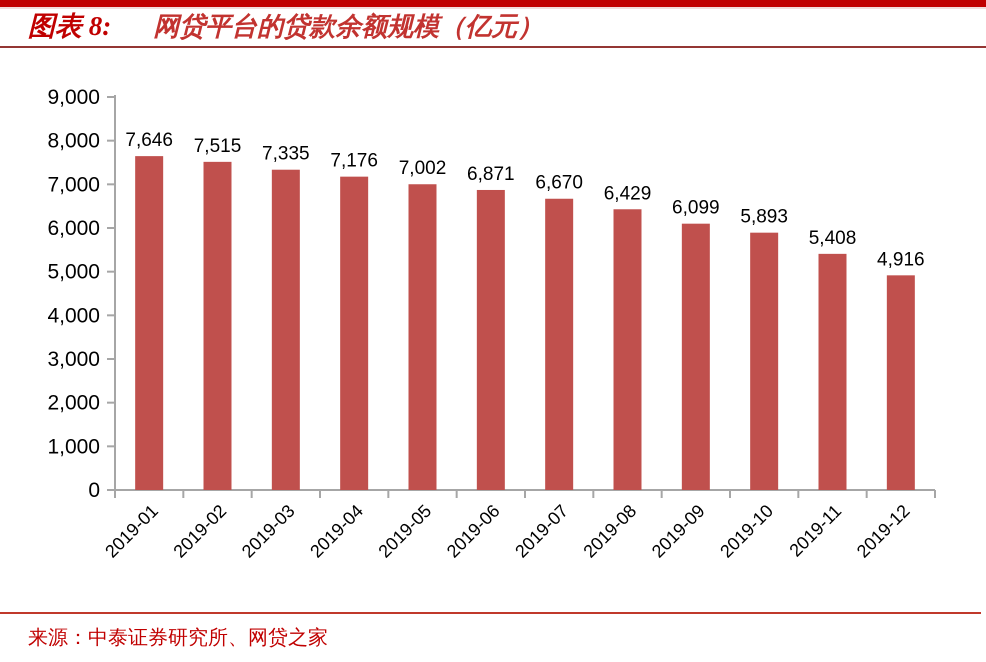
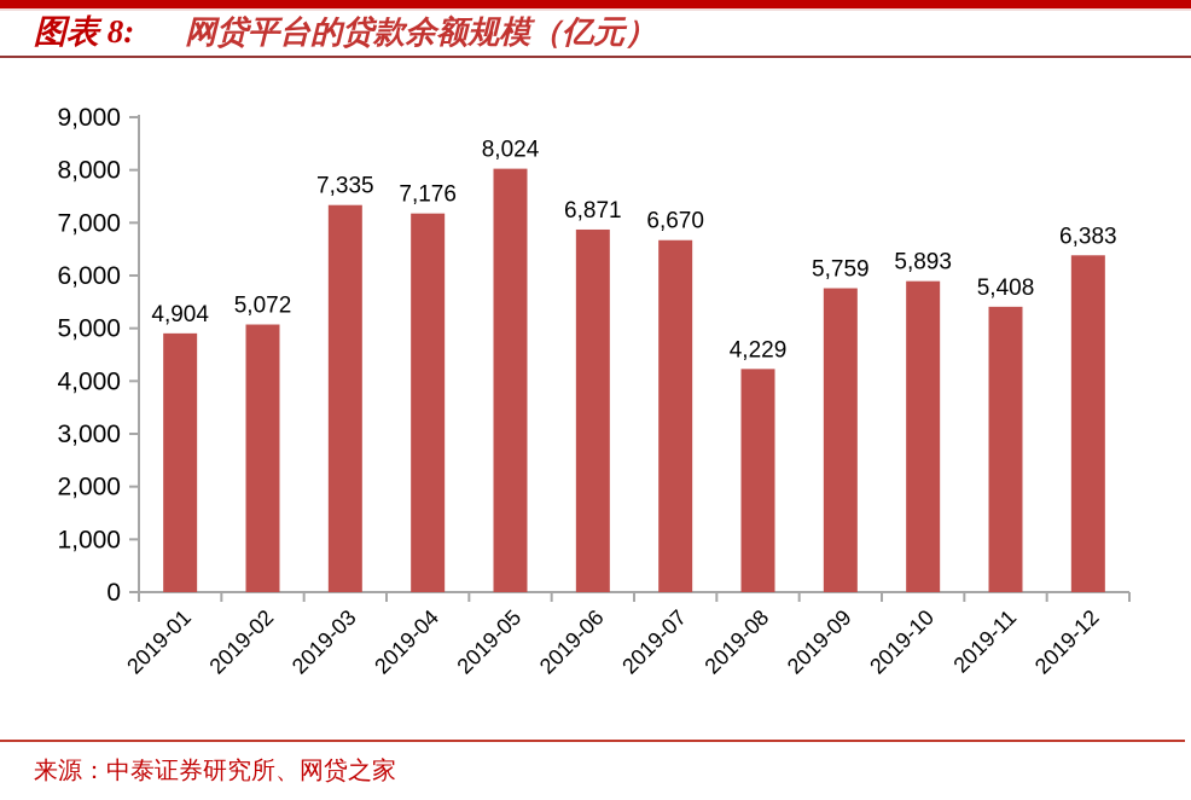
2019-01: 7,646 -> 4,904
2019-02: 7,515 -> 5,072
2019-05: 7,002 -> 8,024
2019-08: 6,429 -> 4,229
2019-09: 6,099 -> 5,759
2019-12: 4,916 -> 6,383
